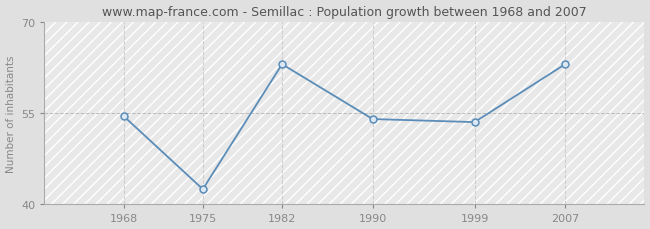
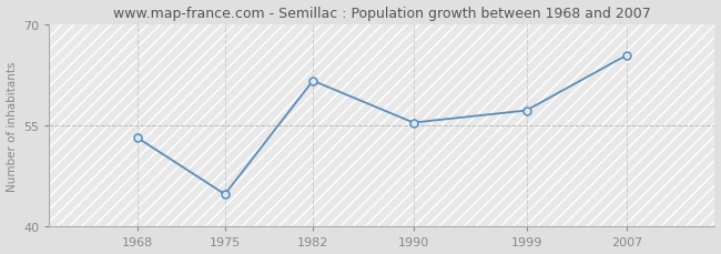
1968: 54.5 -> 53.2
1975: 42.5 -> 44.8
1982: 63.0 -> 61.6
1990: 54.0 -> 55.4
1999: 53.5 -> 57.2
2007: 63.0 -> 65.4
